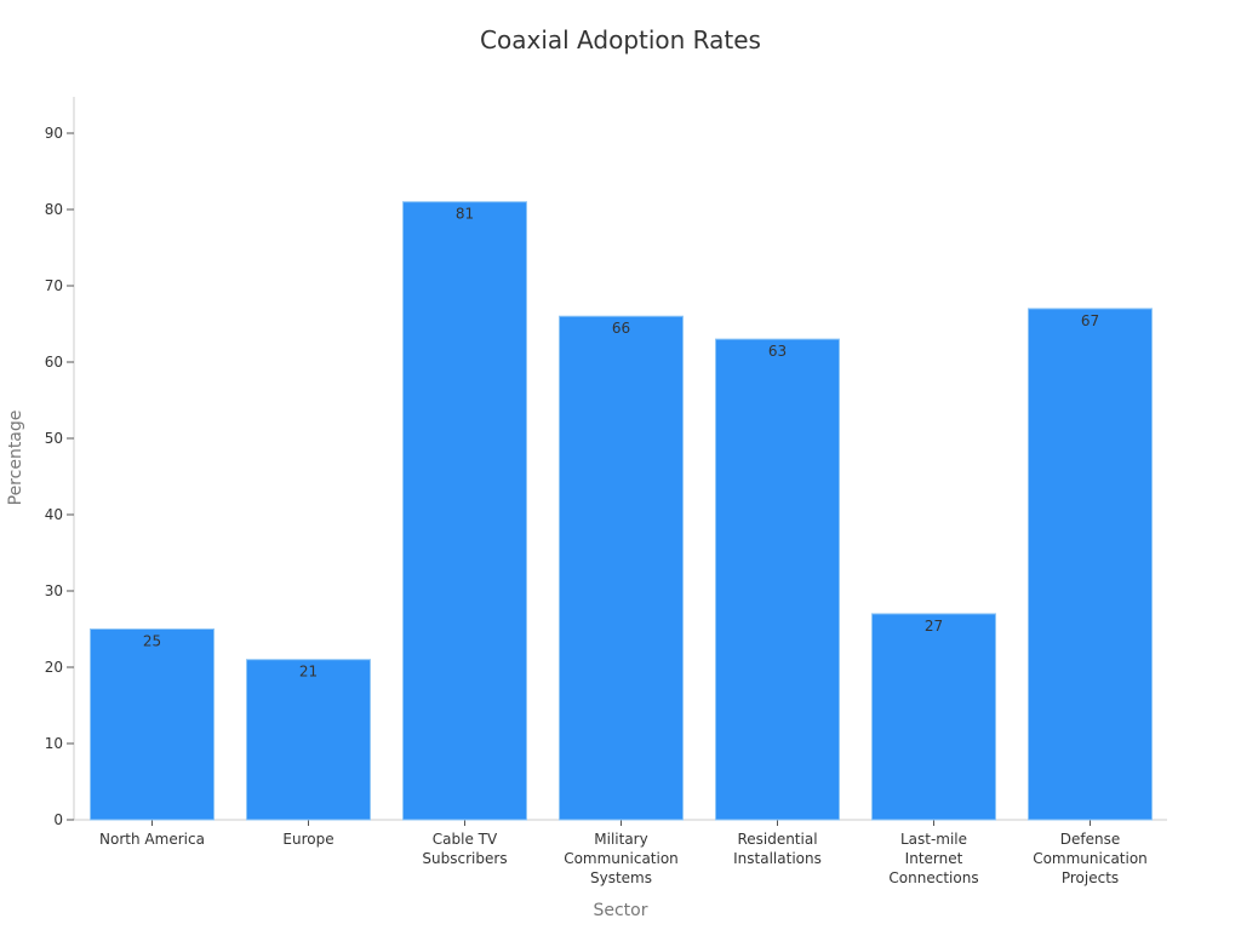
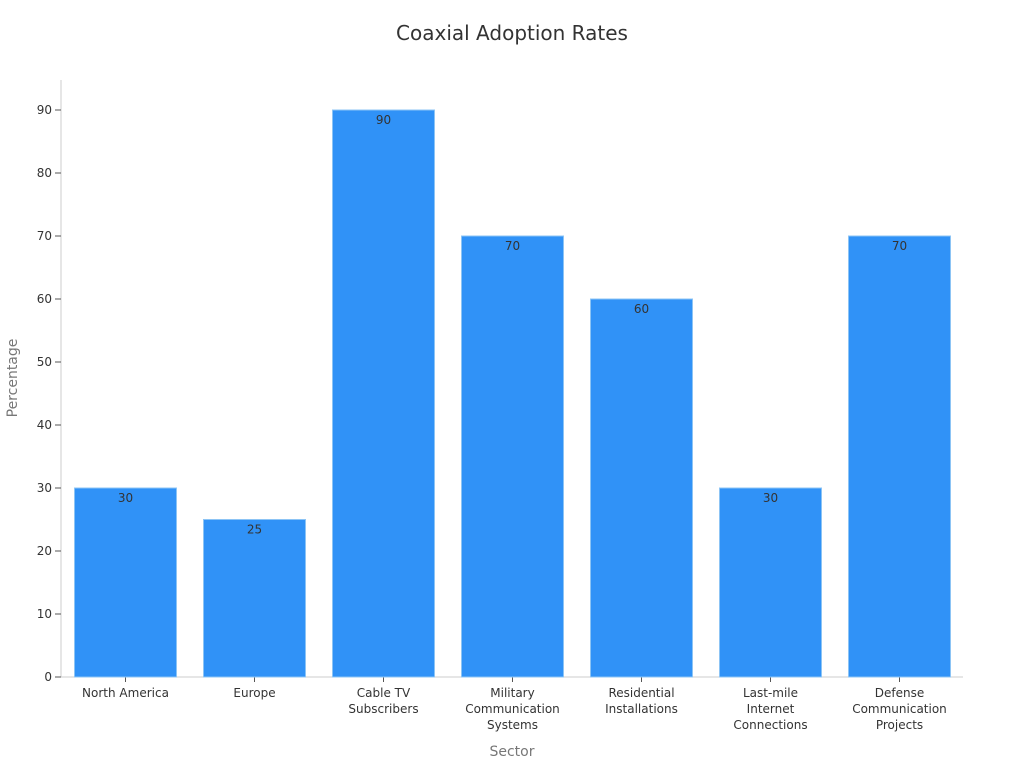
North America: 25 -> 30
Europe: 21 -> 25
Cable TV Subscribers: 81 -> 90
Military Communication Systems: 66 -> 70
Residential Installations: 63 -> 60
Last-mile Internet Connections: 27 -> 30
Defense Communication Projects: 67 -> 70
